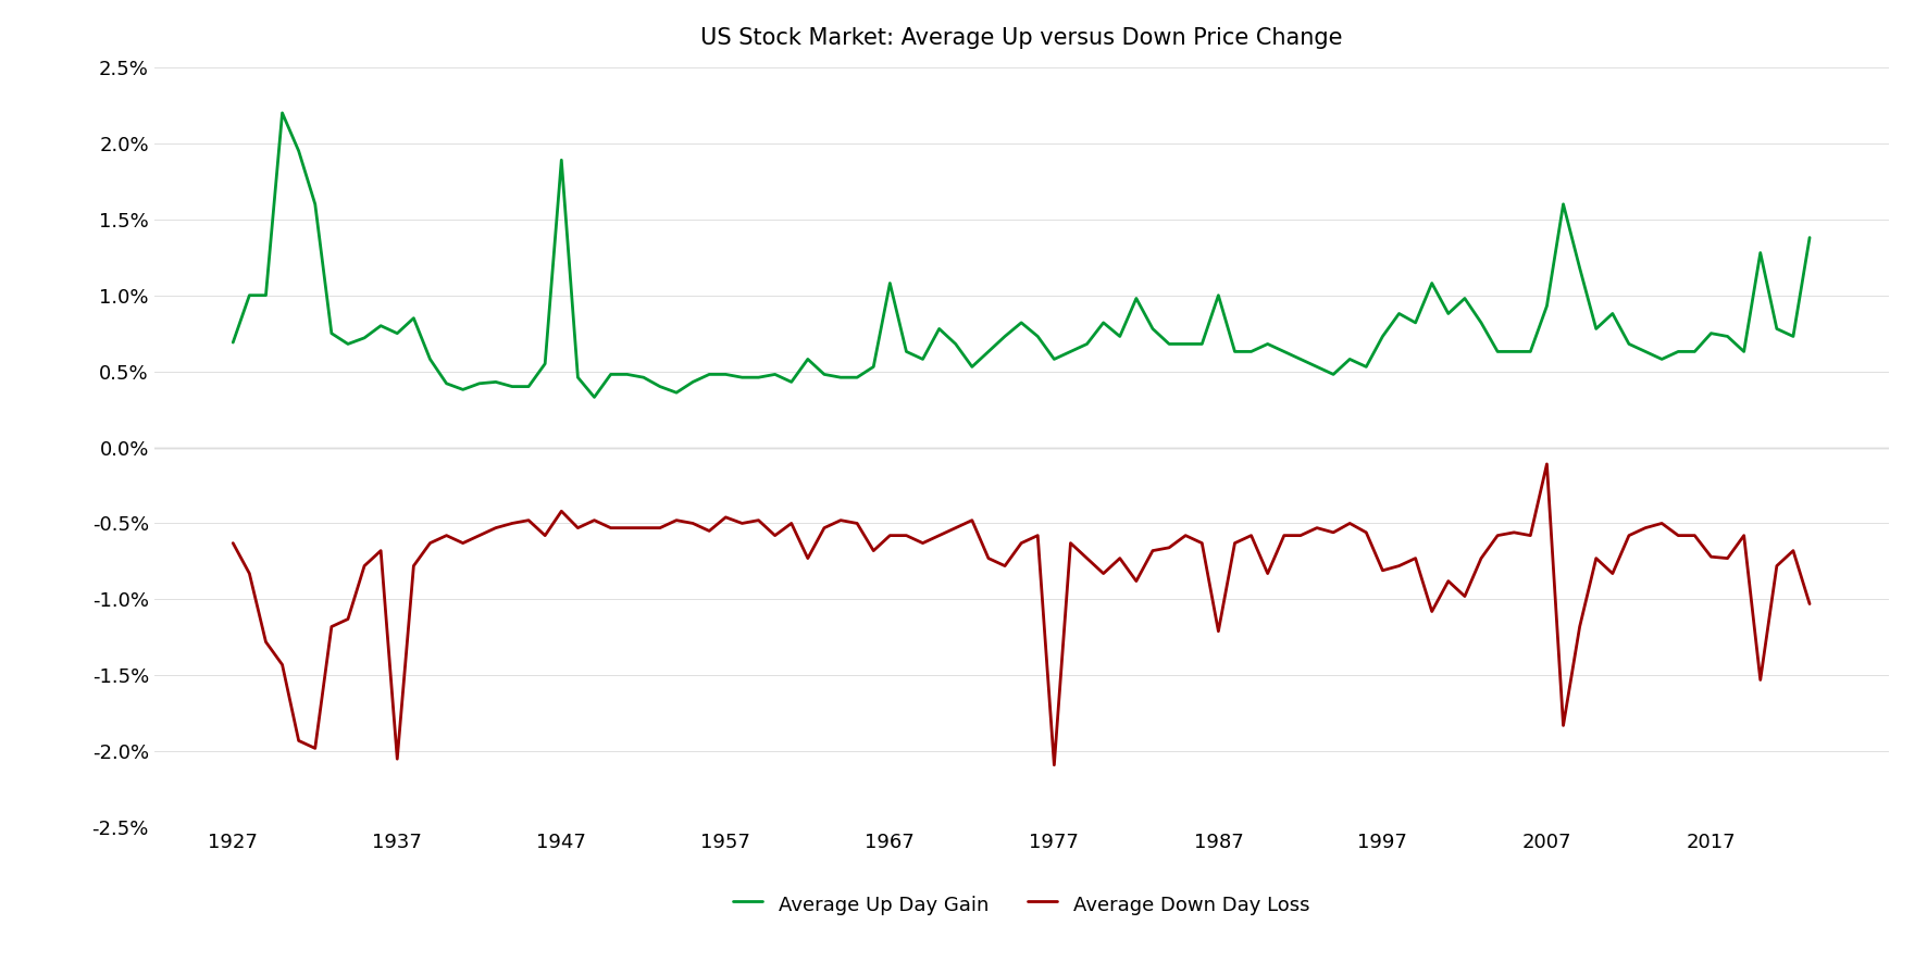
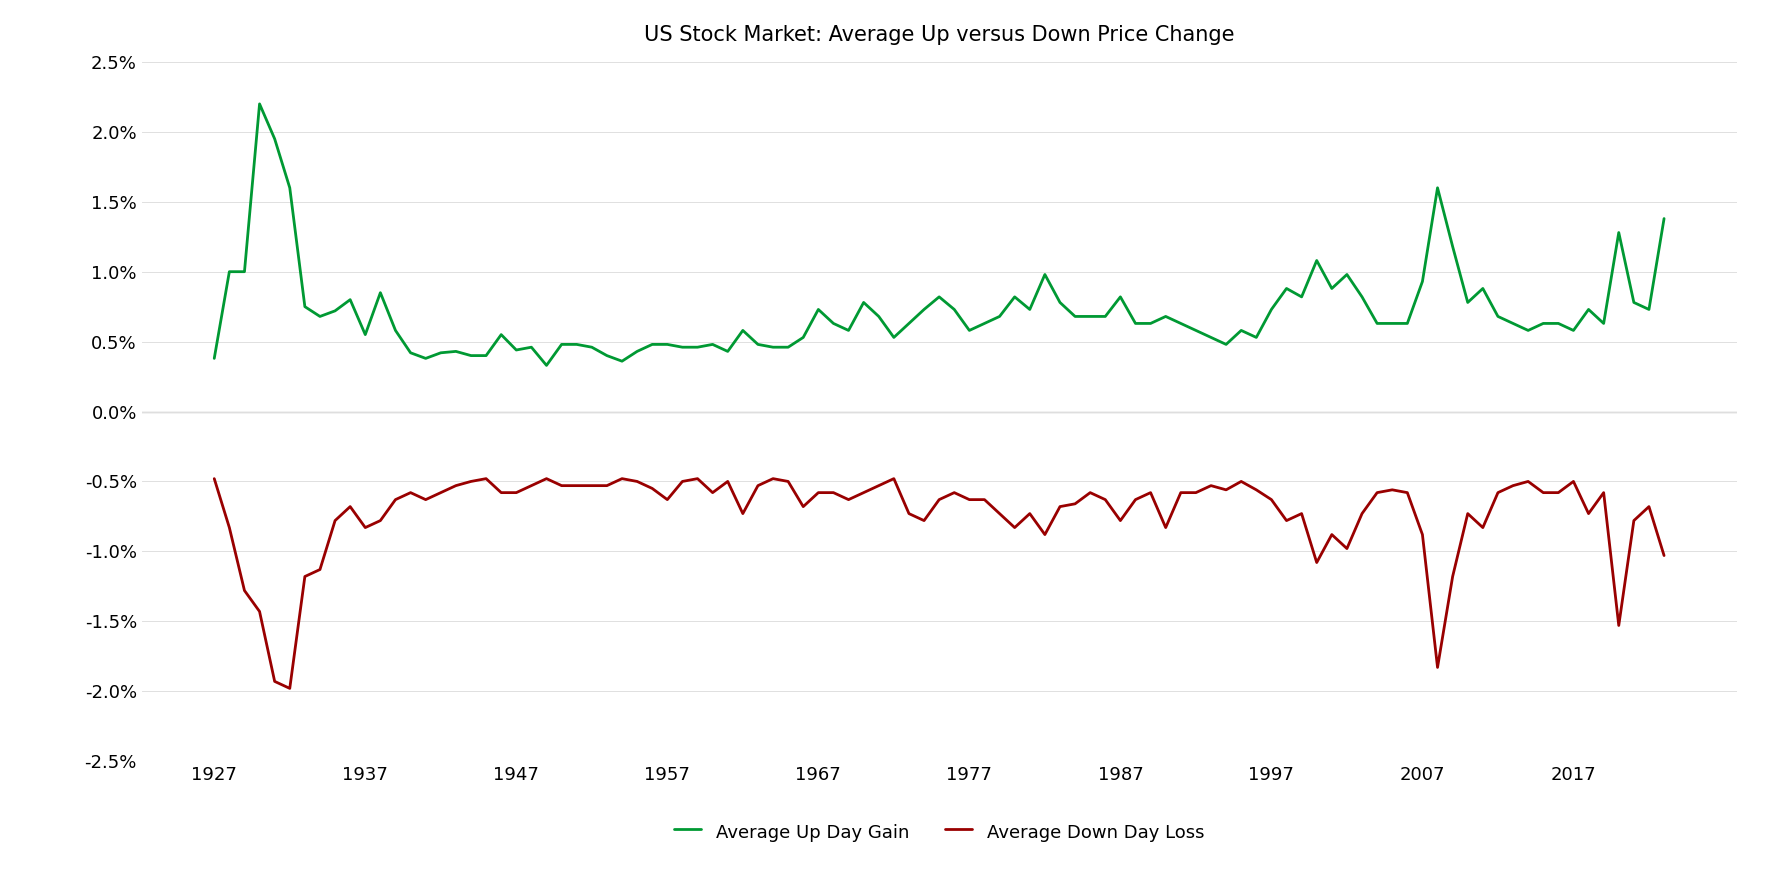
Average Up Day Gain/1927: 0.69% -> 0.38%
Average Down Day Loss/1927: -0.63% -> -0.48%
Average Up Day Gain/1937: 0.75% -> 0.55%
Average Down Day Loss/1937: -2.05% -> -0.83%
Average Up Day Gain/1947: 1.89% -> 0.44%
Average Down Day Loss/1947: -0.42% -> -0.58%
Average Down Day Loss/1957: -0.46% -> -0.63%
Average Up Day Gain/1967: 1.08% -> 0.73%
Average Down Day Loss/1977: -2.09% -> -0.63%
Average Up Day Gain/1987: 1.00% -> 0.82%
Average Down Day Loss/1987: -1.21% -> -0.78%
Average Down Day Loss/1997: -0.81% -> -0.63%
Average Down Day Loss/2007: -0.11% -> -0.88%
Average Up Day Gain/2017: 0.75% -> 0.58%
Average Down Day Loss/2017: -0.72% -> -0.50%
